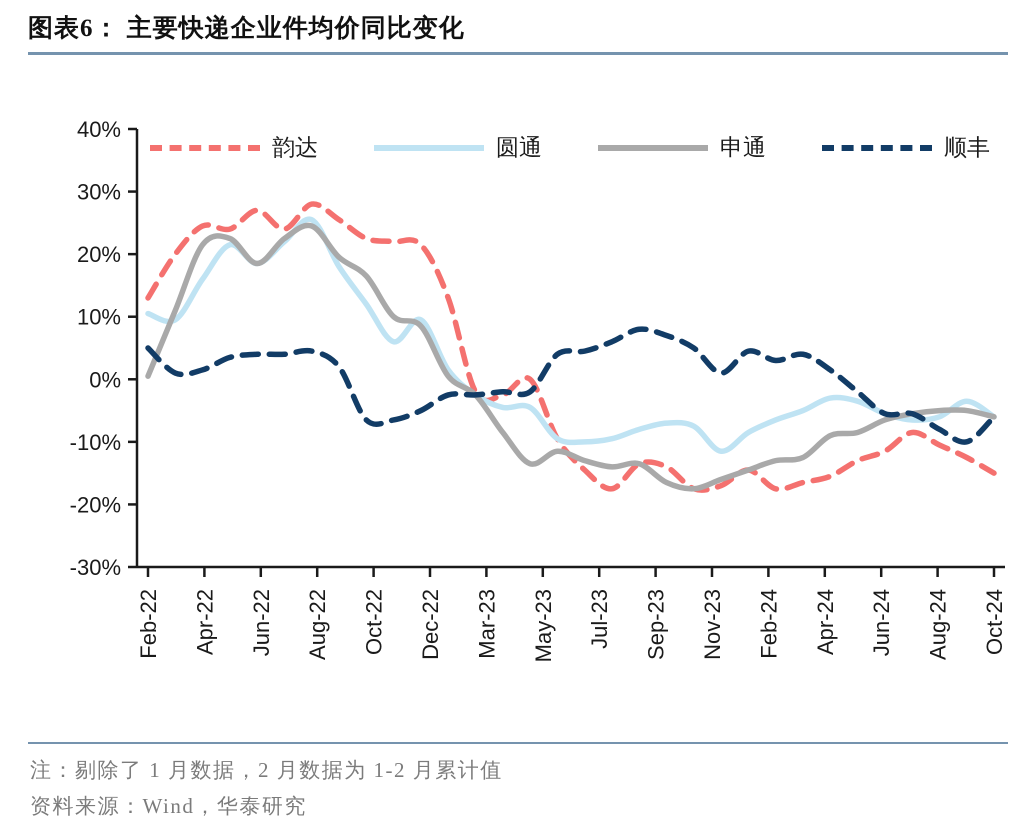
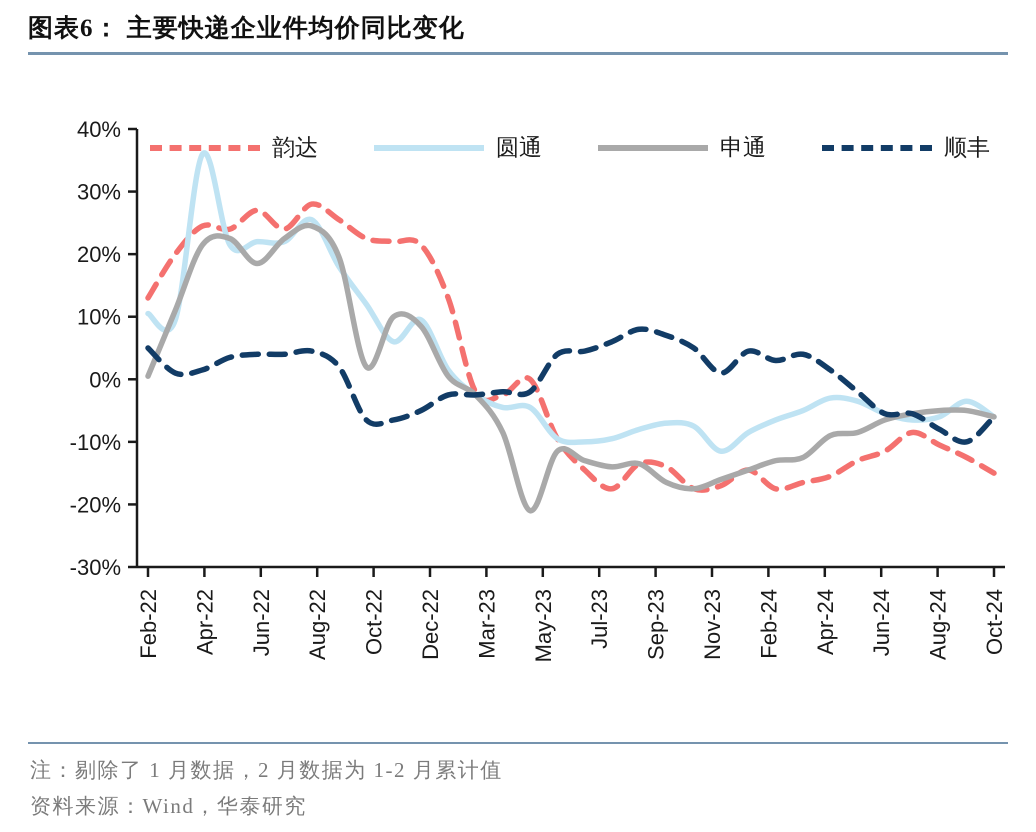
圆通/Apr-22: 16% -> 36%
圆通/Jun-22: 18% -> 22%
申通/Oct-22: 16% -> 2%
申通/May-23: -14% -> -21%
